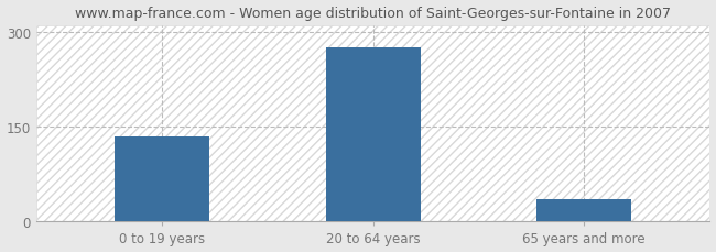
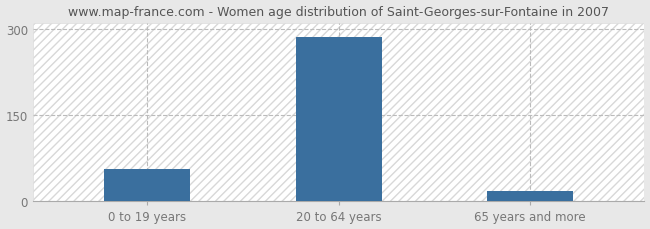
0 to 19 years: 135 -> 56
20 to 64 years: 275 -> 286
65 years and more: 35 -> 18
